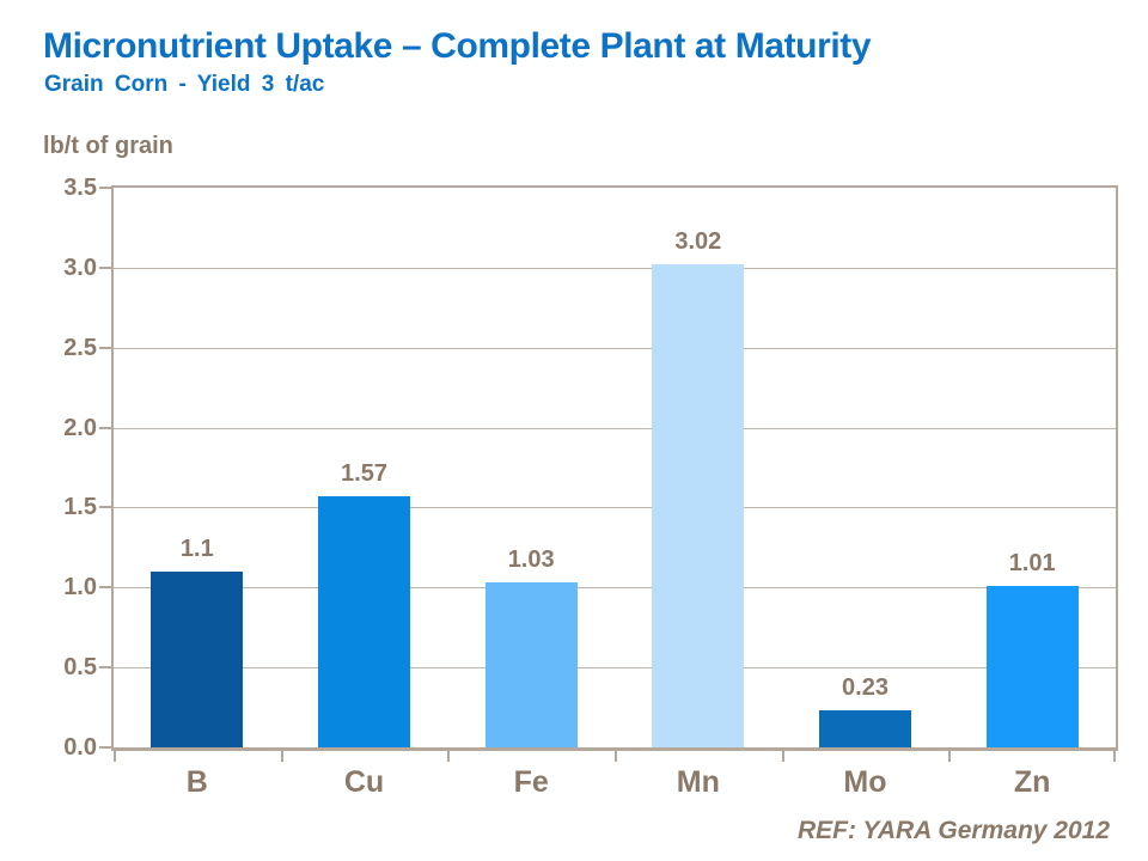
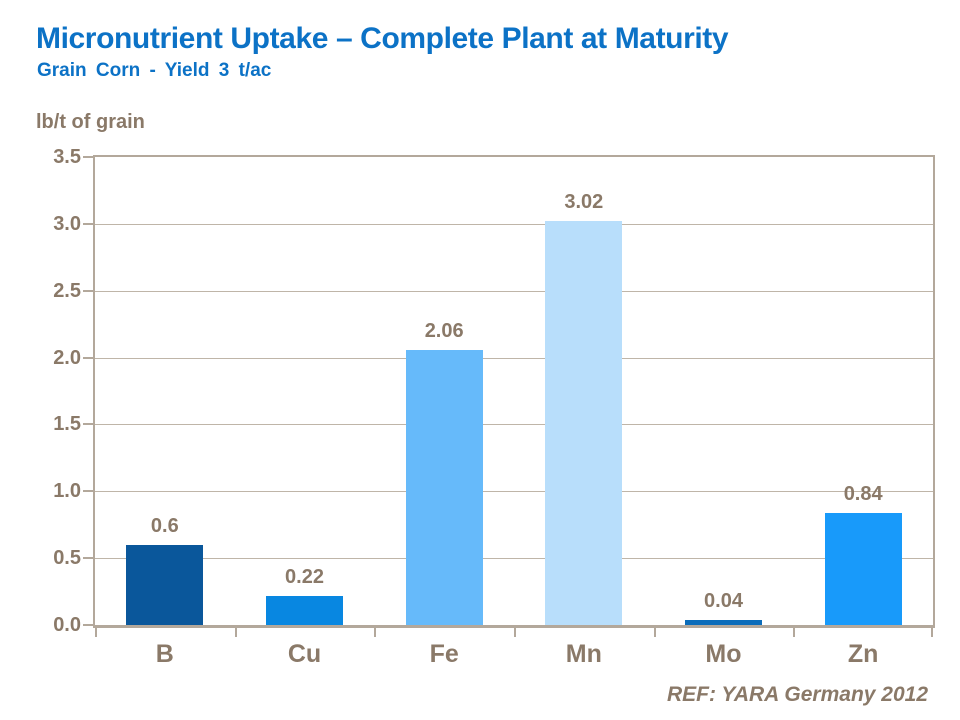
B: 1.1 -> 0.6
Cu: 1.57 -> 0.22
Fe: 1.03 -> 2.06
Mo: 0.23 -> 0.04
Zn: 1.01 -> 0.84
